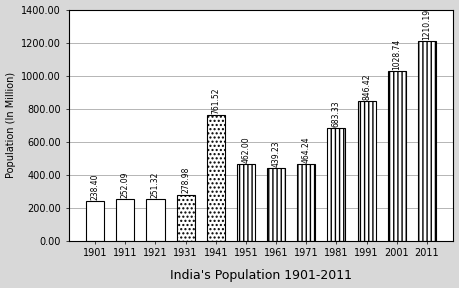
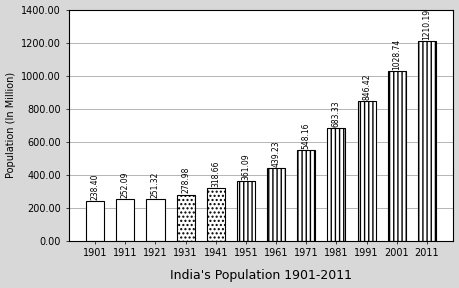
1941: 761.52 -> 318.66
1951: 462.00 -> 361.09
1971: 464.24 -> 548.16
